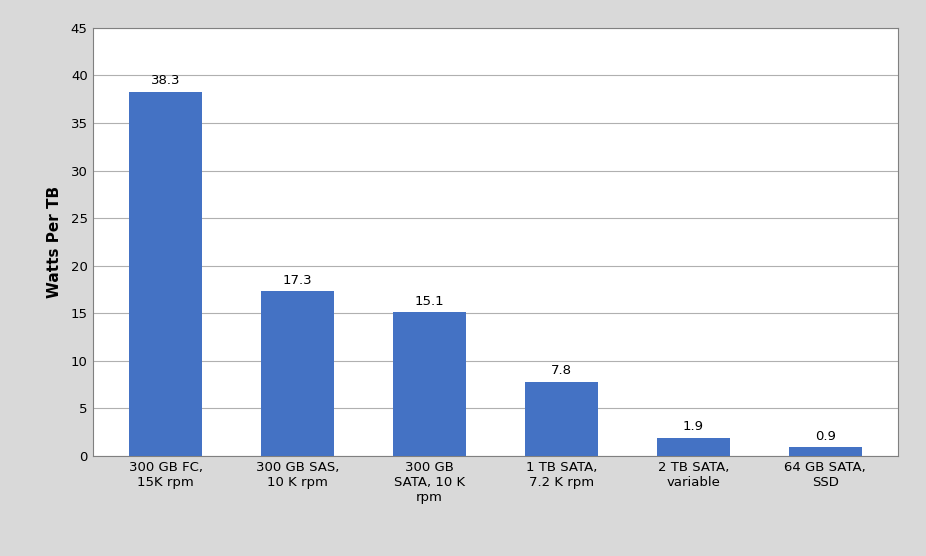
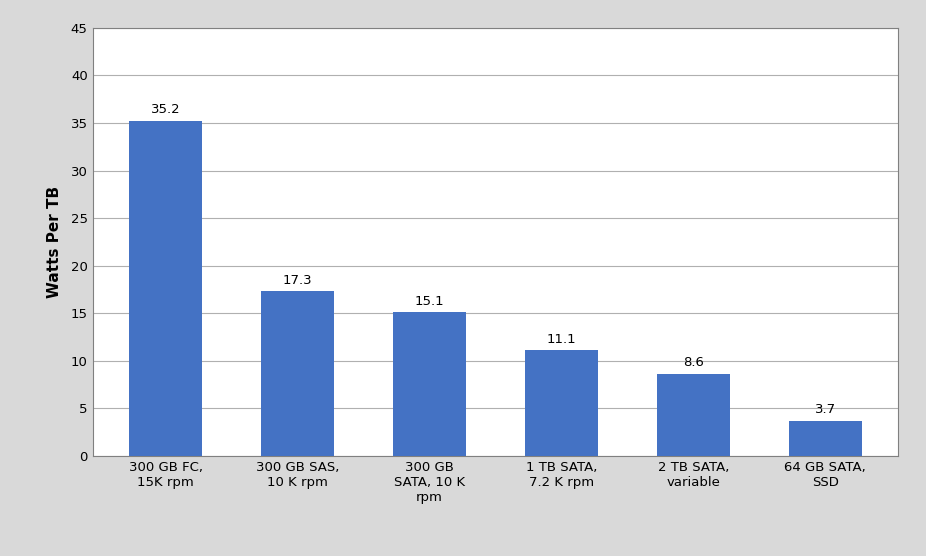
300 GB FC, 15K rpm: 38.3 -> 35.2
1 TB SATA, 7.2 K rpm: 7.8 -> 11.1
2 TB SATA, variable: 1.9 -> 8.6
64 GB SATA, SSD: 0.9 -> 3.7
